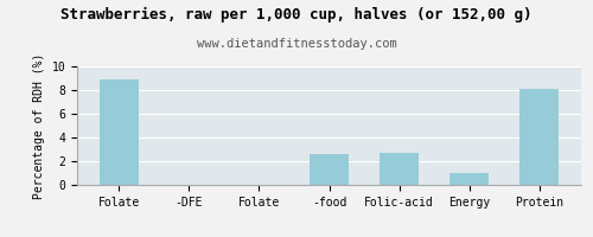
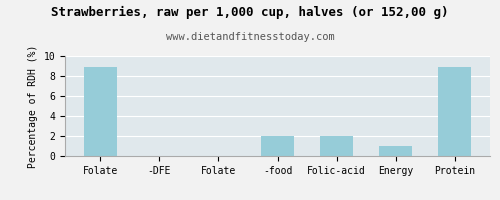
-food: 2.6 -> 2.0
Folic-acid: 2.7 -> 2.0
Protein: 8.1 -> 8.9
